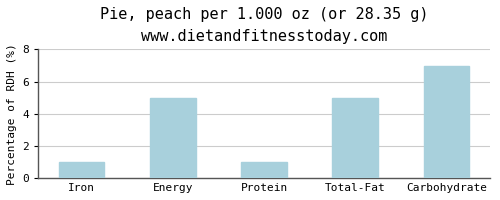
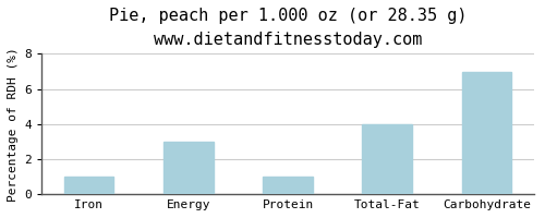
Energy: 5 -> 3
Total-Fat: 5 -> 4
